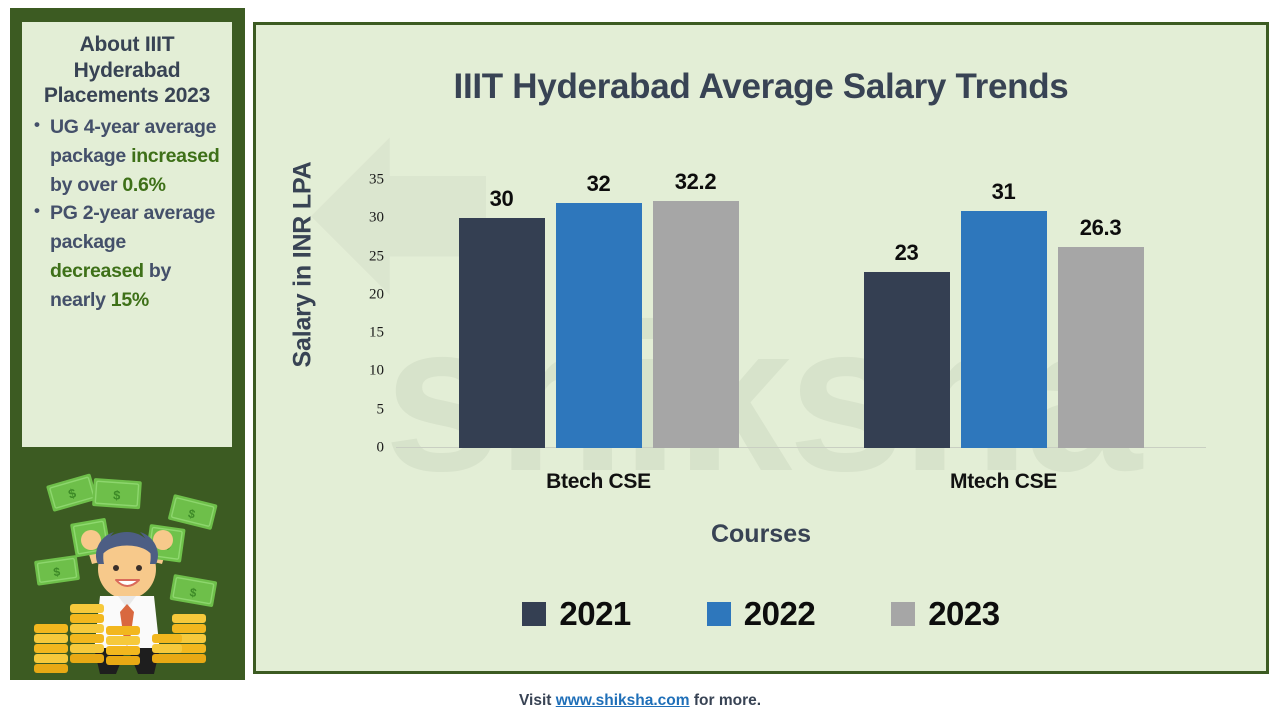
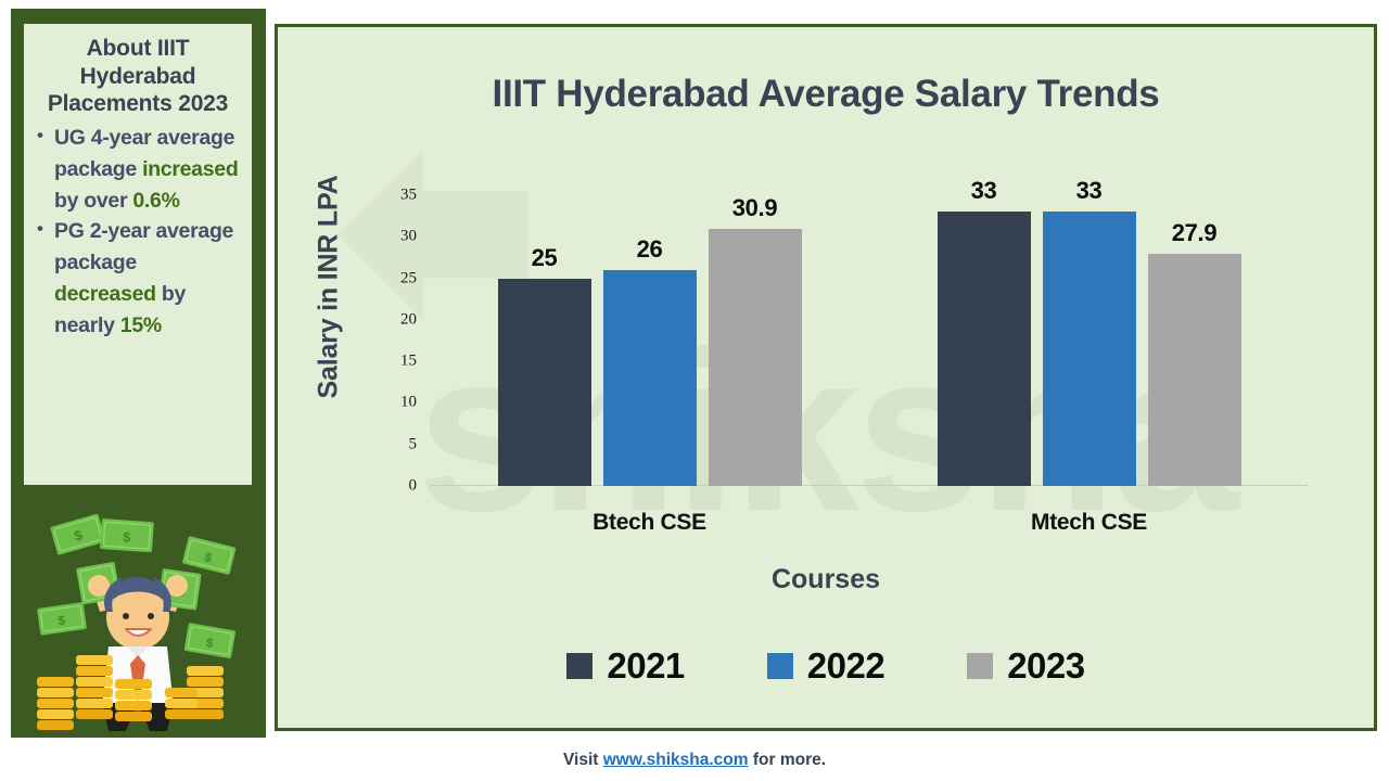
2021/Btech CSE: 30 -> 25
2022/Btech CSE: 32 -> 26
2023/Btech CSE: 32.2 -> 30.9
2021/Mtech CSE: 23 -> 33
2022/Mtech CSE: 31 -> 33
2023/Mtech CSE: 26.3 -> 27.9
